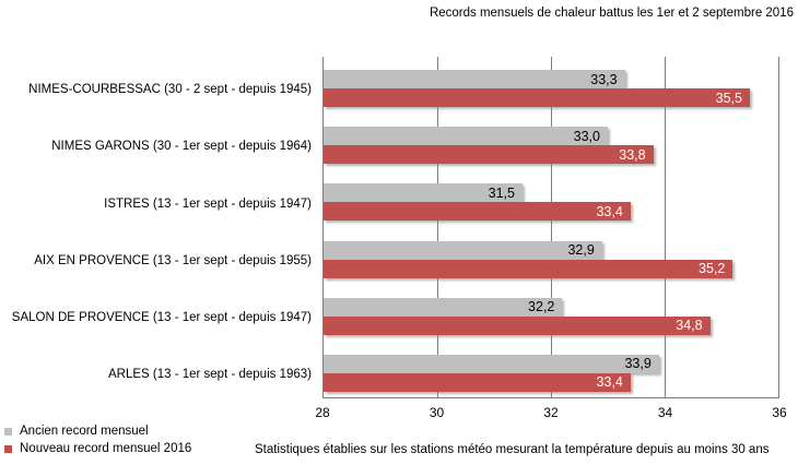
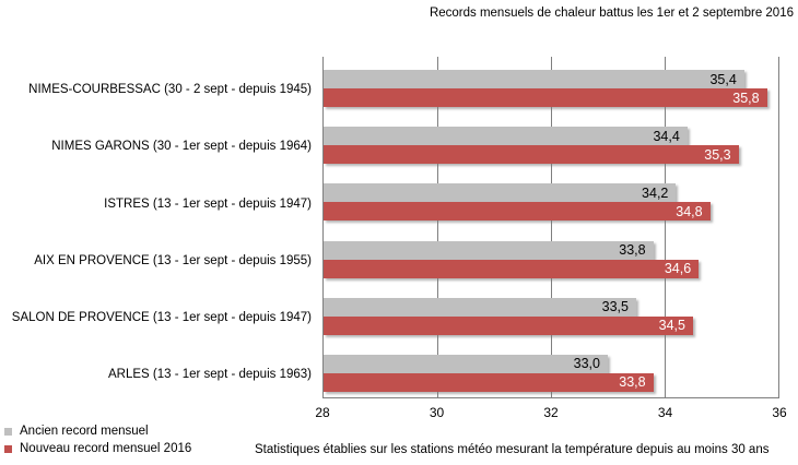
Ancien record mensuel/NIMES-COURBESSAC (30 - 2 sept - depuis 1945): 33,3 -> 35,4
Nouveau record mensuel 2016/NIMES-COURBESSAC (30 - 2 sept - depuis 1945): 35,5 -> 35,8
Ancien record mensuel/NIMES GARONS (30 - 1er sept - depuis 1964): 33,0 -> 34,4
Nouveau record mensuel 2016/NIMES GARONS (30 - 1er sept - depuis 1964): 33,8 -> 35,3
Ancien record mensuel/ISTRES (13 - 1er sept - depuis 1947): 31,5 -> 34,2
Nouveau record mensuel 2016/ISTRES (13 - 1er sept - depuis 1947): 33,4 -> 34,8
Ancien record mensuel/AIX EN PROVENCE (13 - 1er sept - depuis 1955): 32,9 -> 33,8
Nouveau record mensuel 2016/AIX EN PROVENCE (13 - 1er sept - depuis 1955): 35,2 -> 34,6
Ancien record mensuel/SALON DE PROVENCE (13 - 1er sept - depuis 1947): 32,2 -> 33,5
Nouveau record mensuel 2016/SALON DE PROVENCE (13 - 1er sept - depuis 1947): 34,8 -> 34,5
Ancien record mensuel/ARLES (13 - 1er sept - depuis 1963): 33,9 -> 33,0
Nouveau record mensuel 2016/ARLES (13 - 1er sept - depuis 1963): 33,4 -> 33,8
